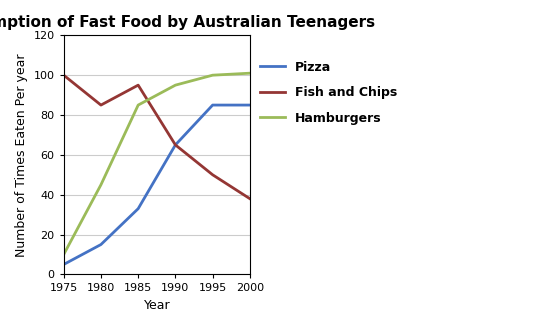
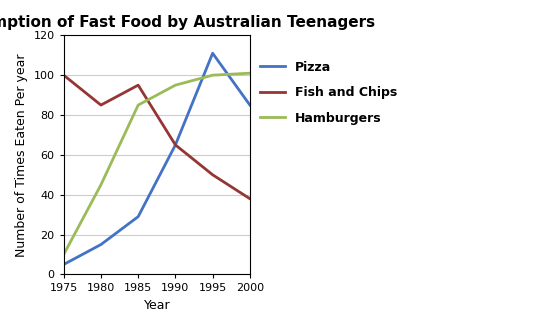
Pizza/1985: 33 -> 29
Pizza/1995: 85 -> 111
